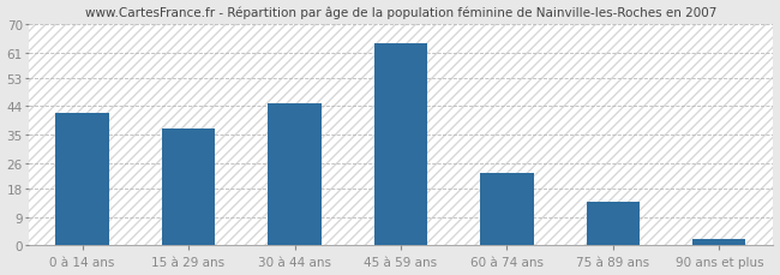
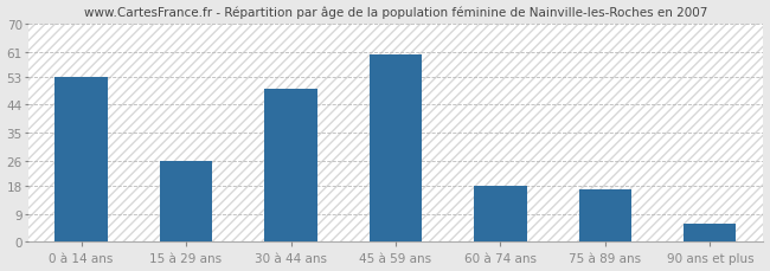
0 à 14 ans: 42 -> 53
15 à 29 ans: 37 -> 26
30 à 44 ans: 45 -> 49
45 à 59 ans: 64 -> 60
60 à 74 ans: 23 -> 18
75 à 89 ans: 14 -> 17
90 ans et plus: 2 -> 6
